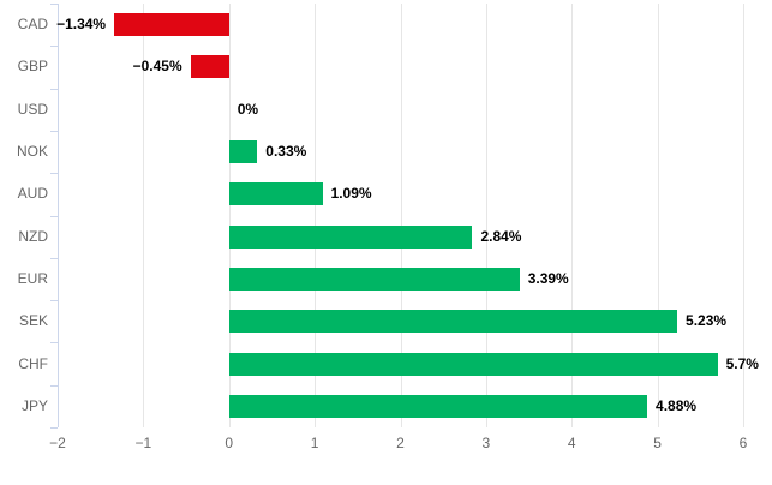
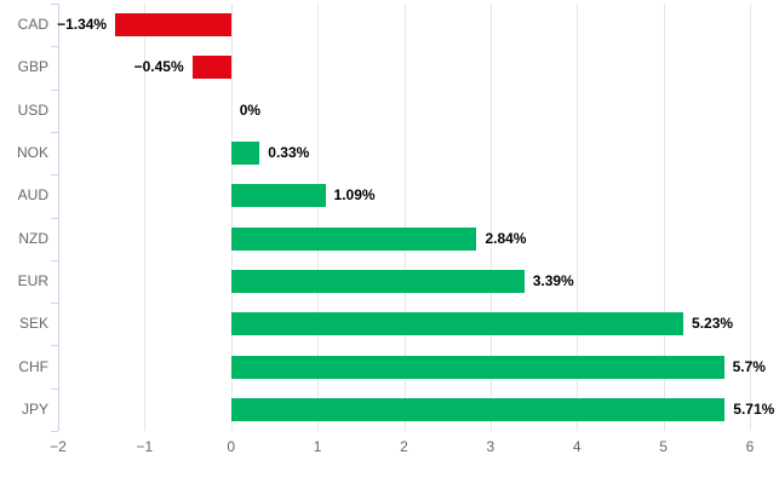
JPY: 4.88% -> 5.71%
